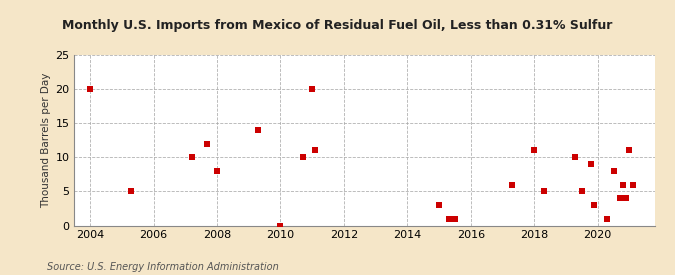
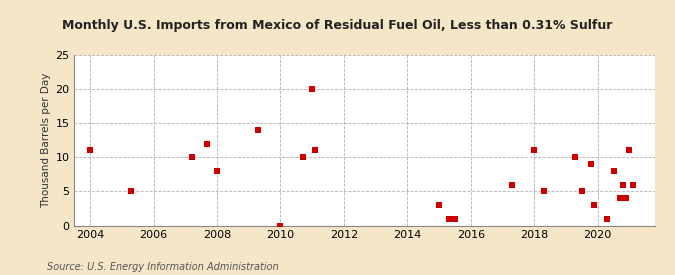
2004: 20 -> 11
